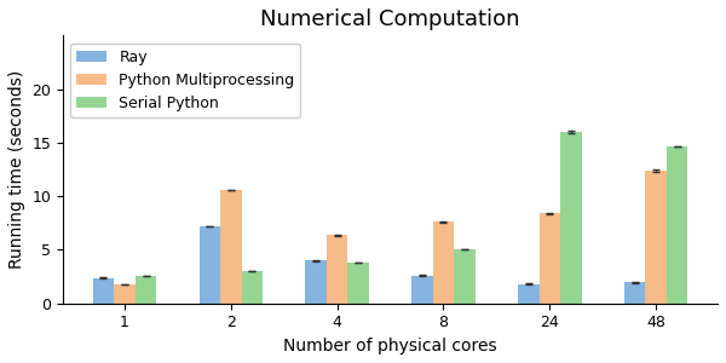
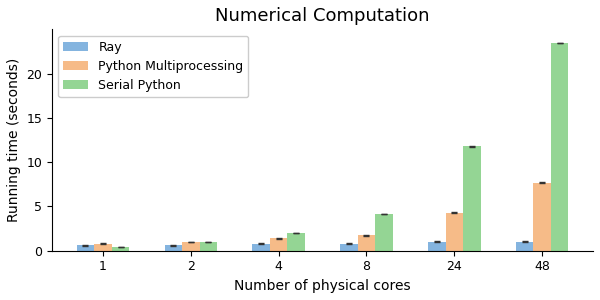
Ray/1: 2.4 -> 0.6
Python Multiprocessing/1: 1.8 -> 0.8
Serial Python/1: 2.6 -> 0.5
Ray/2: 7.2 -> 0.6
Python Multiprocessing/2: 10.6 -> 1.0
Serial Python/2: 3.0 -> 1.0
Ray/4: 4.0 -> 0.8
Python Multiprocessing/4: 6.4 -> 1.4
Serial Python/4: 3.8 -> 2.0
Ray/8: 2.6 -> 0.8
Python Multiprocessing/8: 7.6 -> 1.8
Serial Python/8: 5.0 -> 4.1
Ray/24: 1.8 -> 1.0
Python Multiprocessing/24: 8.4 -> 4.3
Serial Python/24: 16.0 -> 11.8
Ray/48: 2.0 -> 1.0
Python Multiprocessing/48: 12.4 -> 7.7
Serial Python/48: 14.6 -> 23.5
